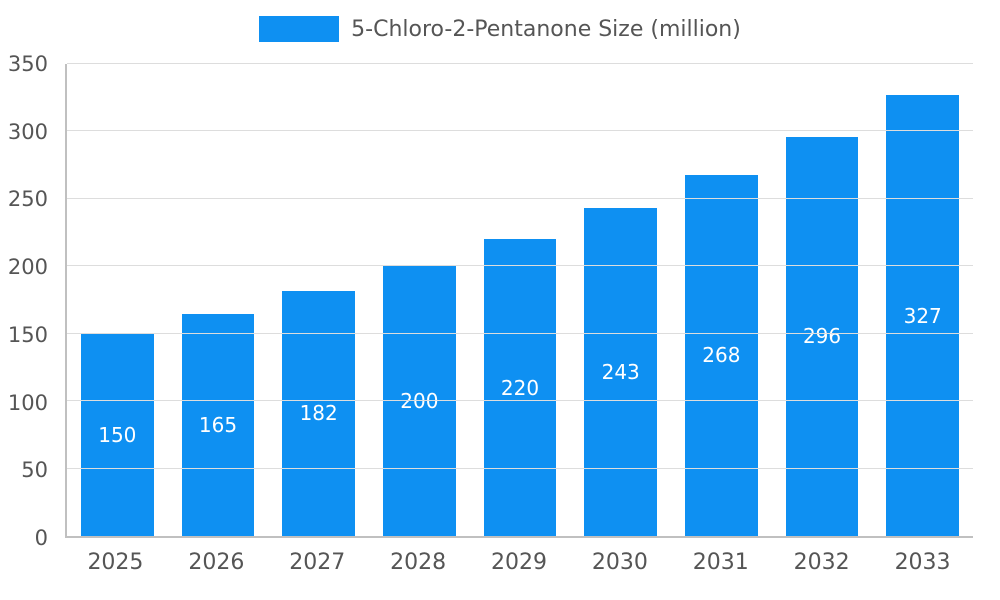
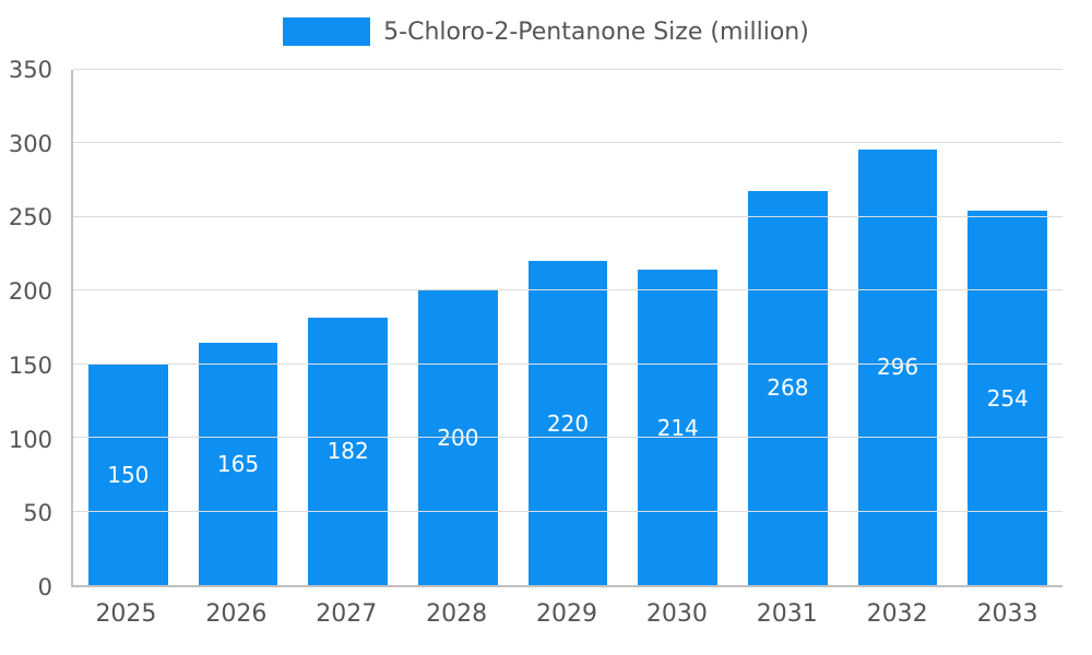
2030: 243 -> 214
2033: 327 -> 254
